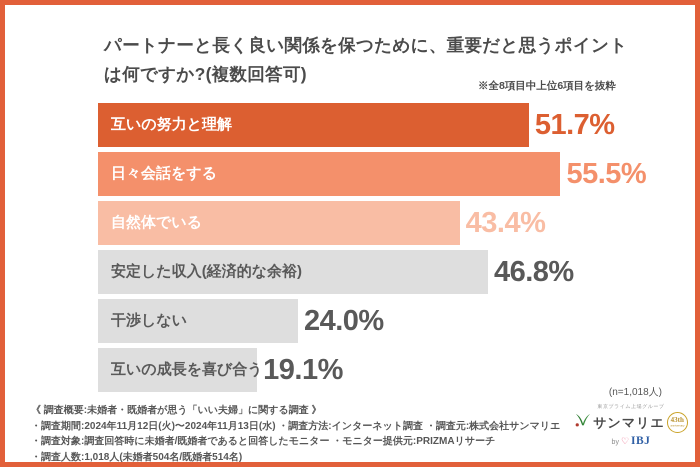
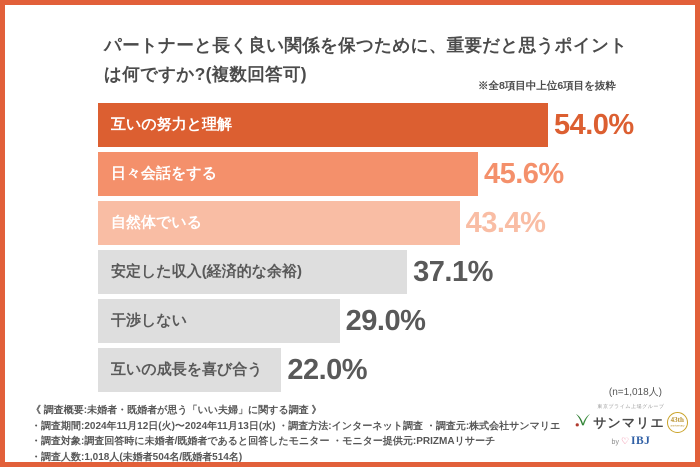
互いの努力と理解: 51.7% -> 54.0%
日々会話をする: 55.5% -> 45.6%
安定した収入(経済的な余裕): 46.8% -> 37.1%
干渉しない: 24.0% -> 29.0%
互いの成長を喜び合う: 19.1% -> 22.0%
